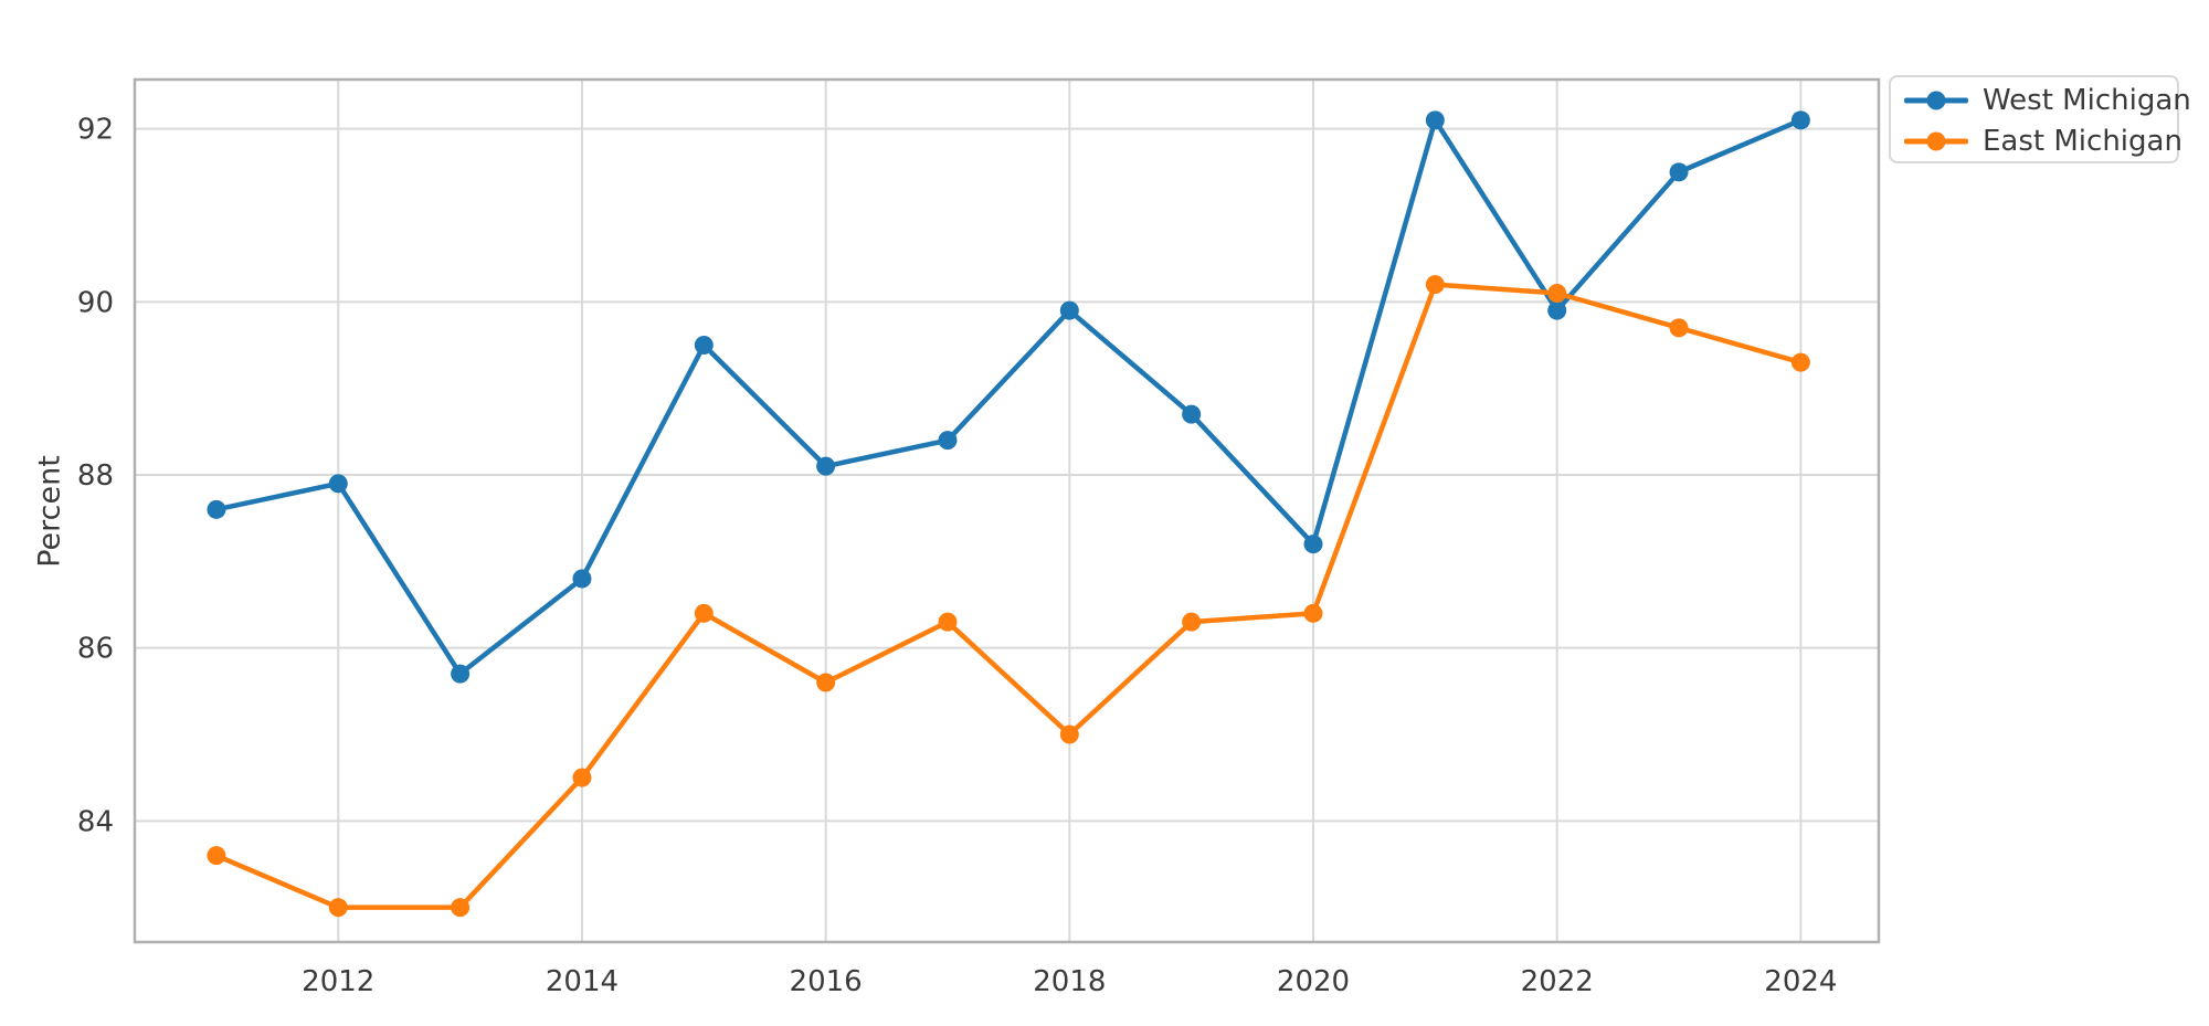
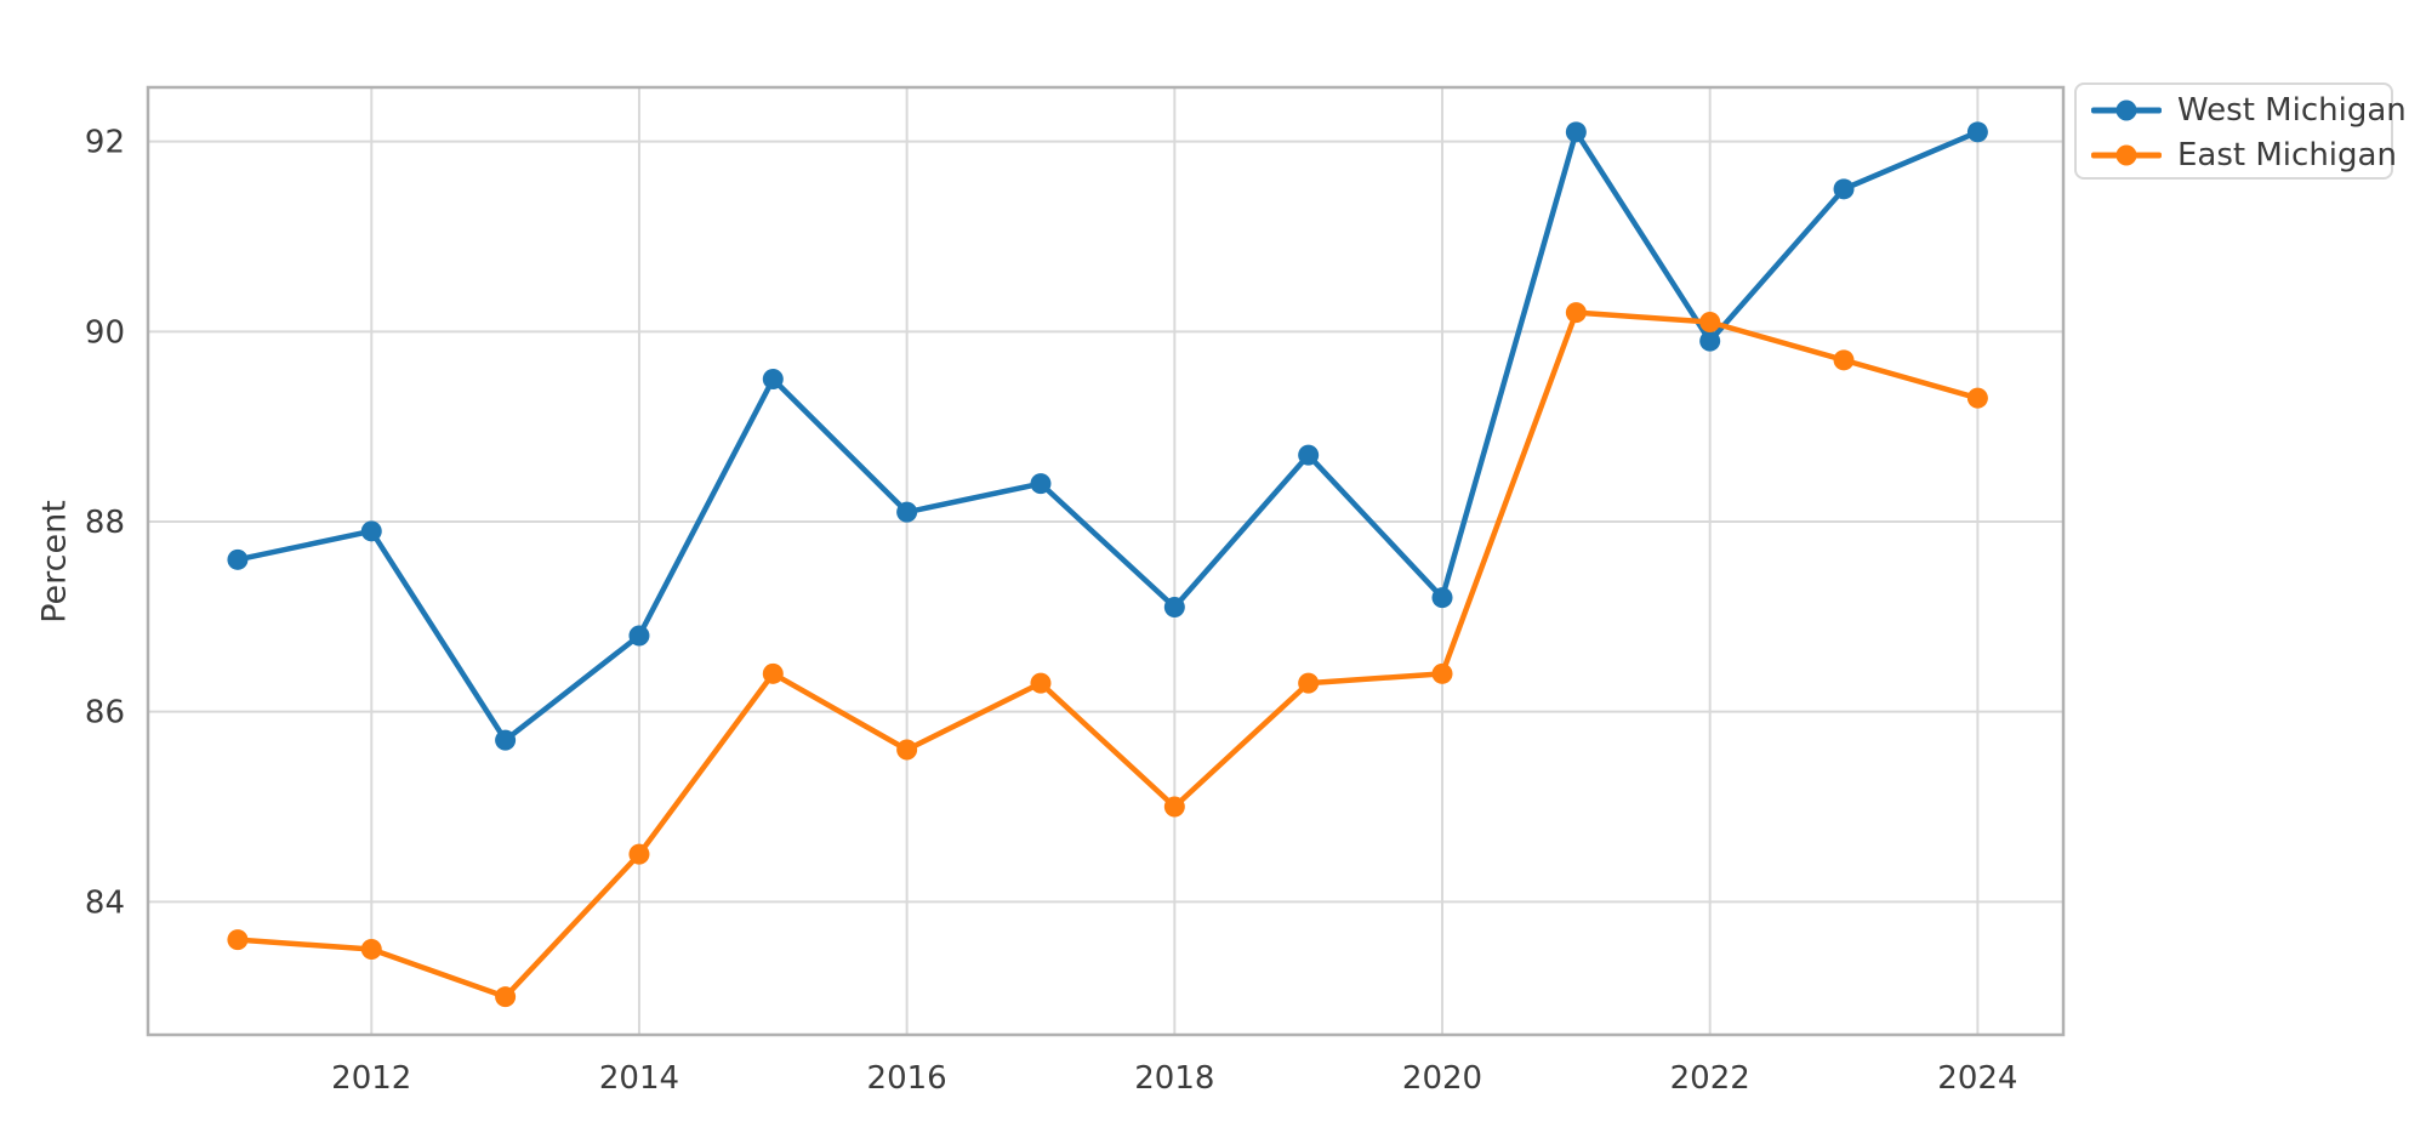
East Michigan/2012: 83.0 -> 83.5
West Michigan/2018: 89.9 -> 87.1
